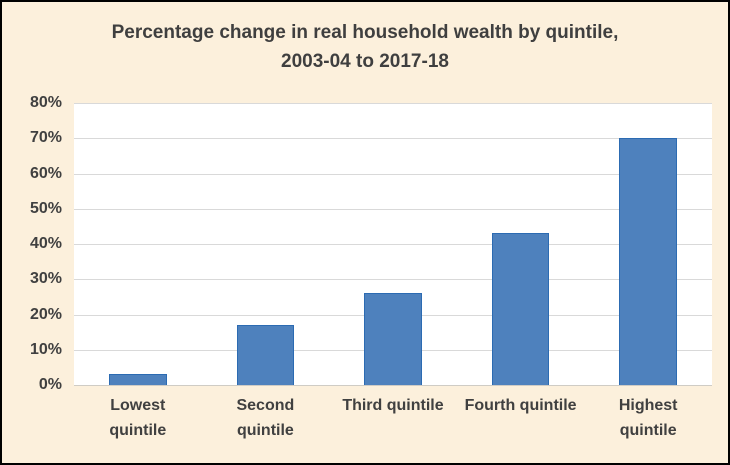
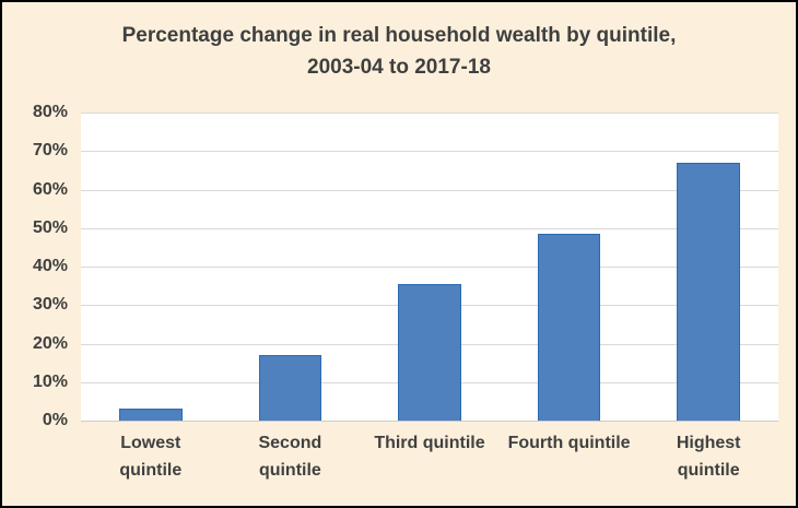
Third quintile: 26% -> 36%
Fourth quintile: 43% -> 48%
Highest quintile: 70% -> 67%
